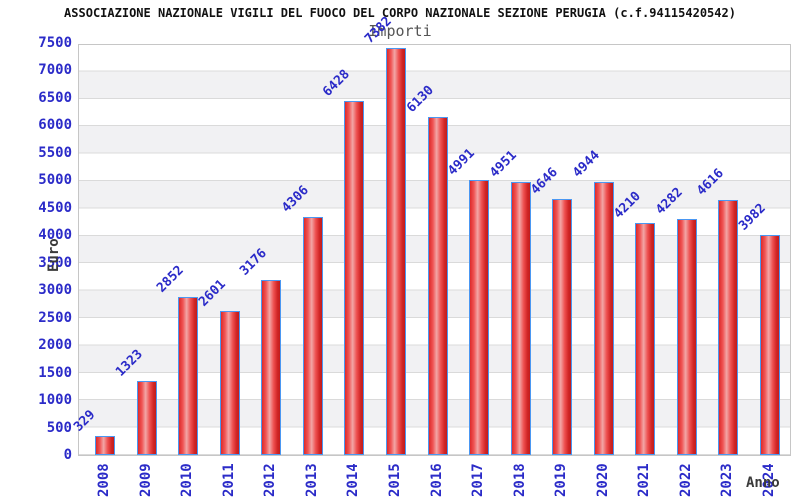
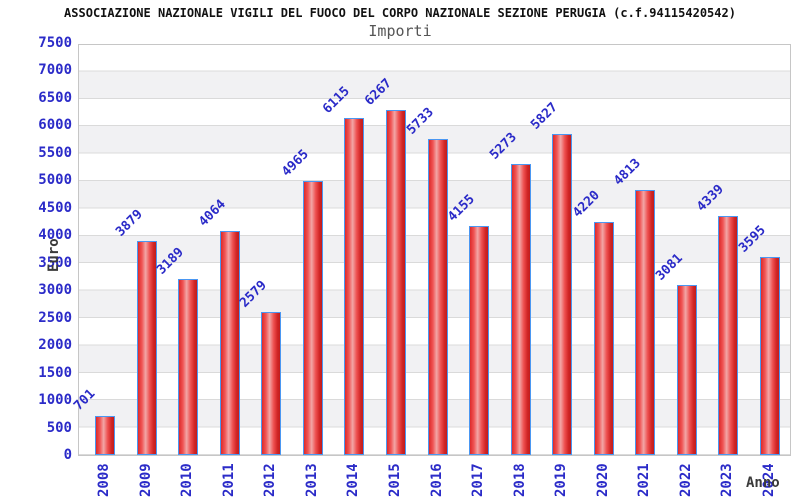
2008: 329 -> 701
2009: 1323 -> 3879
2010: 2852 -> 3189
2011: 2601 -> 4064
2012: 3176 -> 2579
2013: 4306 -> 4965
2014: 6428 -> 6115
2015: 7382 -> 6267
2016: 6130 -> 5733
2017: 4991 -> 4155
2018: 4951 -> 5273
2019: 4646 -> 5827
2020: 4944 -> 4220
2021: 4210 -> 4813
2022: 4282 -> 3081
2023: 4616 -> 4339
2024: 3982 -> 3595
